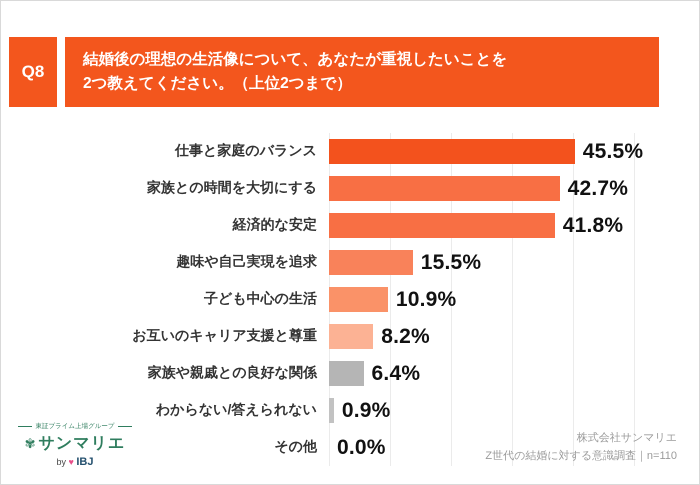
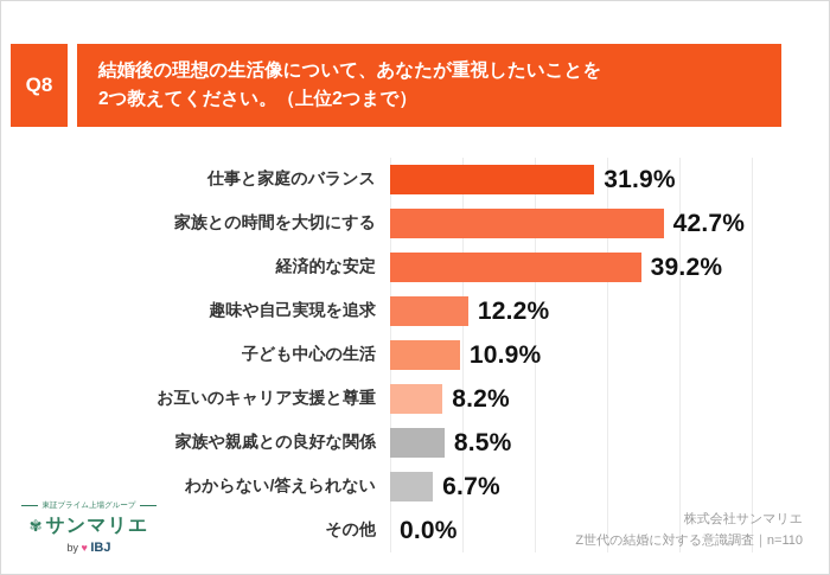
仕事と家庭のバランス: 45.5% -> 31.9%
経済的な安定: 41.8% -> 39.2%
趣味や自己実現を追求: 15.5% -> 12.2%
家族や親戚との良好な関係: 6.4% -> 8.5%
わからない/答えられない: 0.9% -> 6.7%
